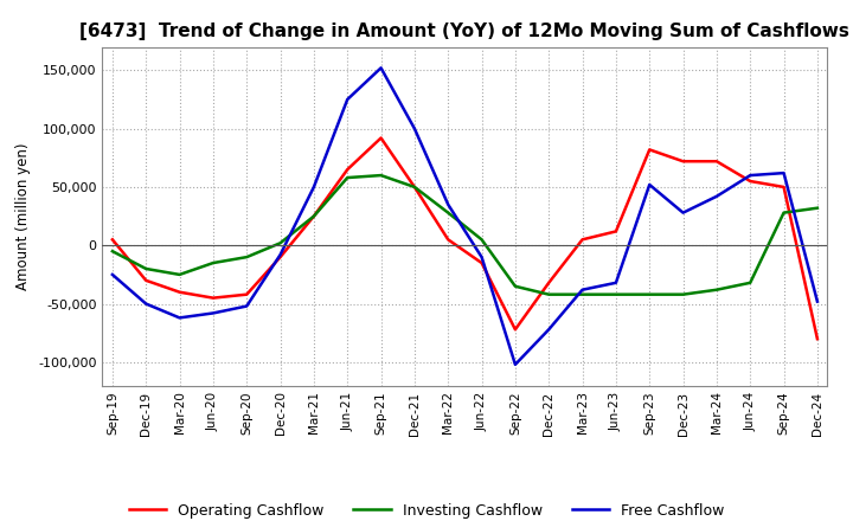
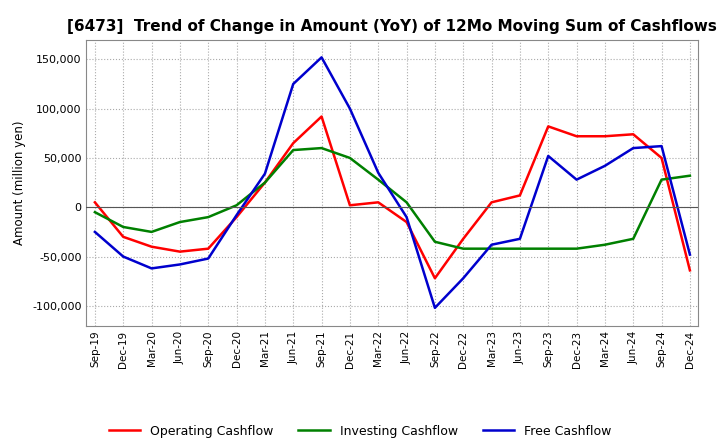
Free Cashflow/Mar-21: 50,000 -> 34,000
Operating Cashflow/Dec-21: 50,000 -> 2,000
Operating Cashflow/Jun-24: 55,000 -> 74,000
Operating Cashflow/Dec-24: -80,000 -> -64,000
